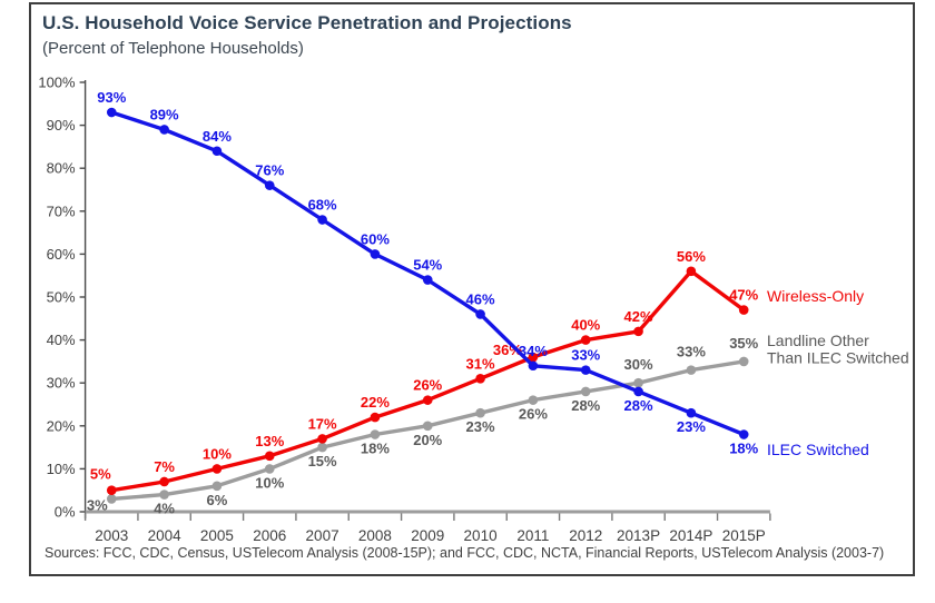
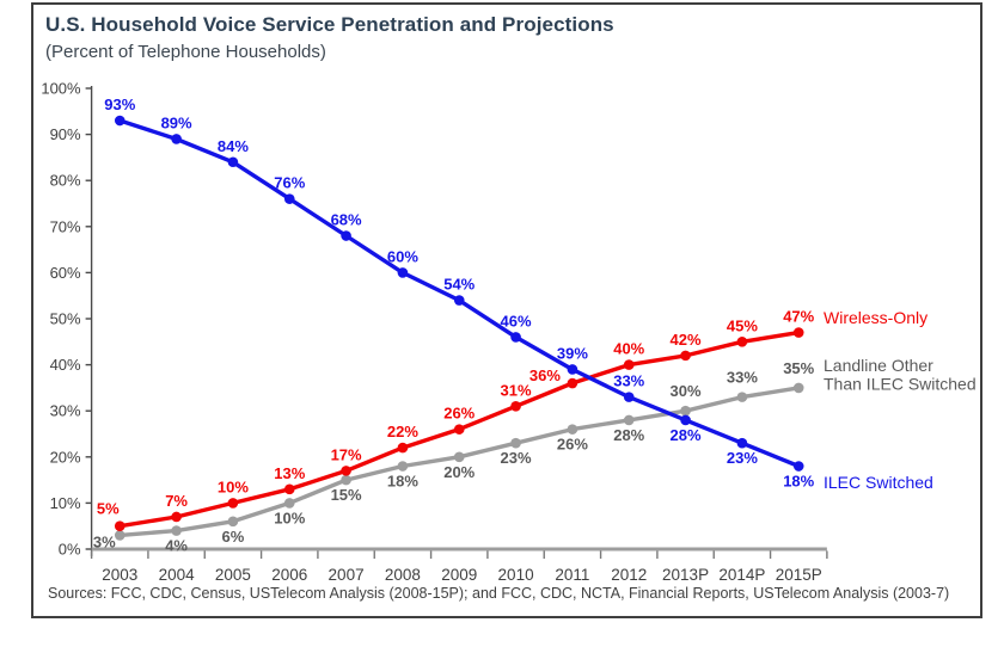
ILEC Switched/2011: 34% -> 39%
Wireless-Only/2014P: 56% -> 45%
